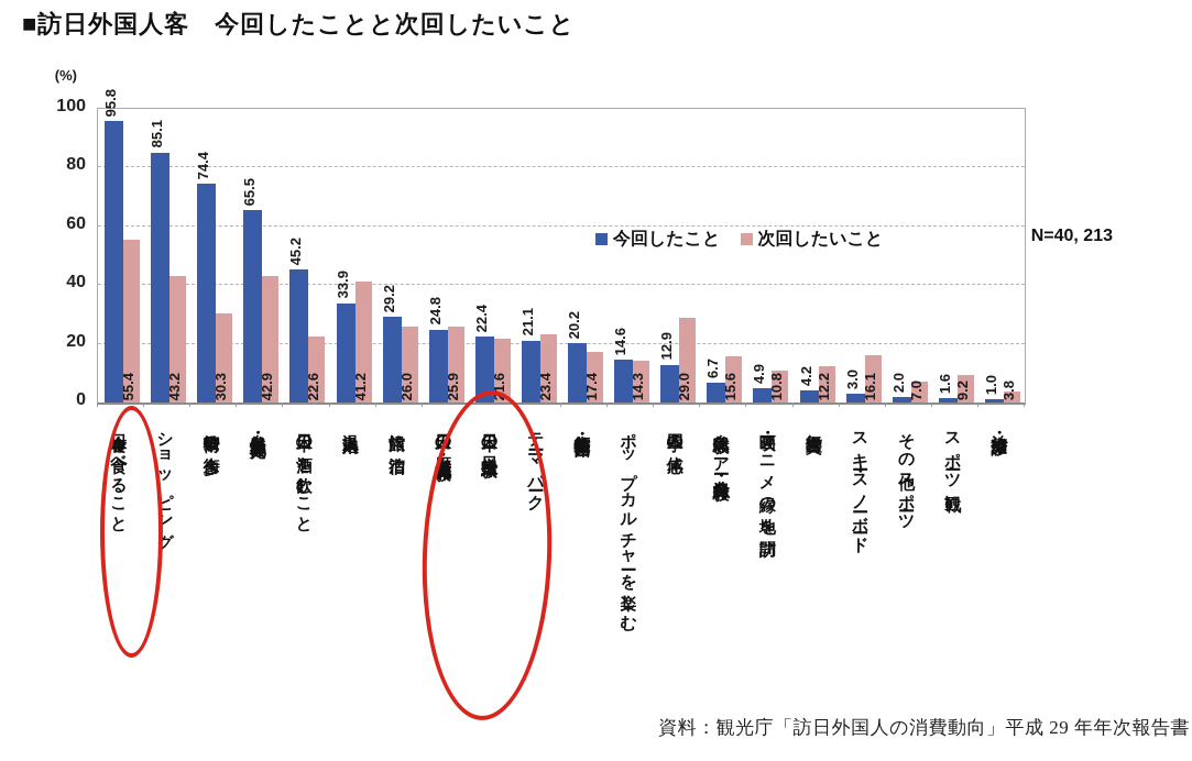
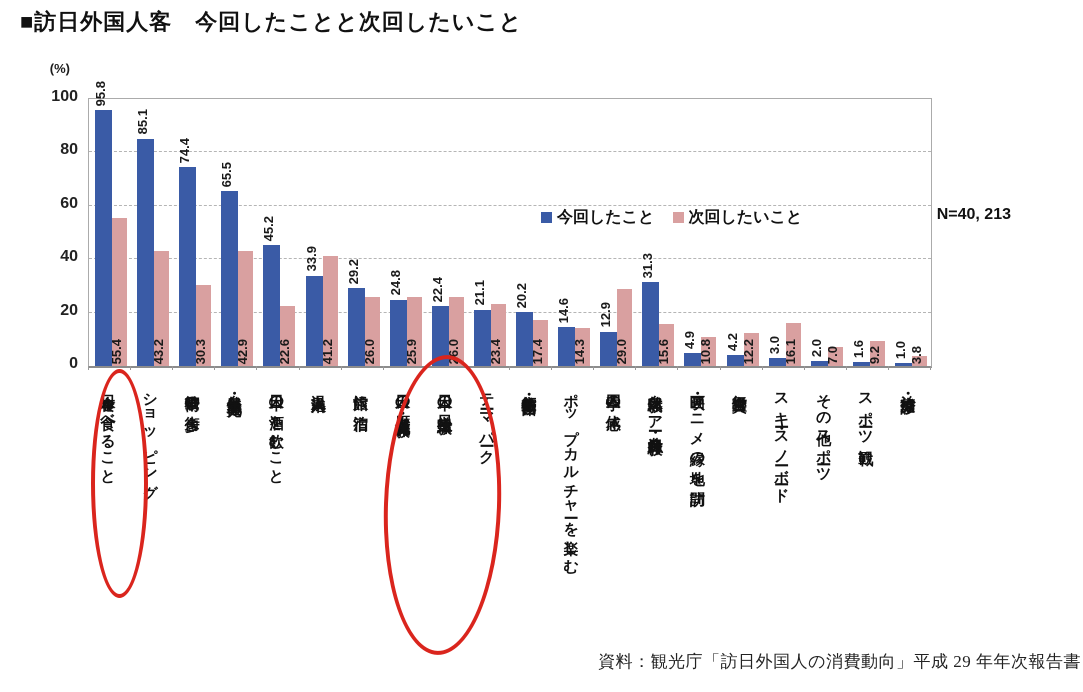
次回したいこと/日本の日常生活体験: 21.6 -> 26.0
今回したこと/自然体験ツアー・農漁村体験: 6.7 -> 31.3
